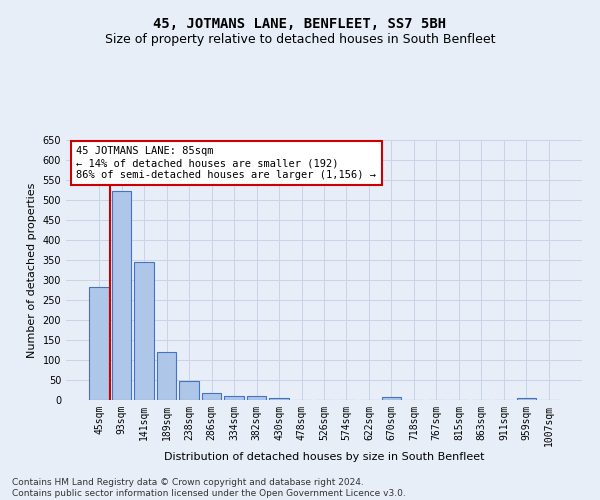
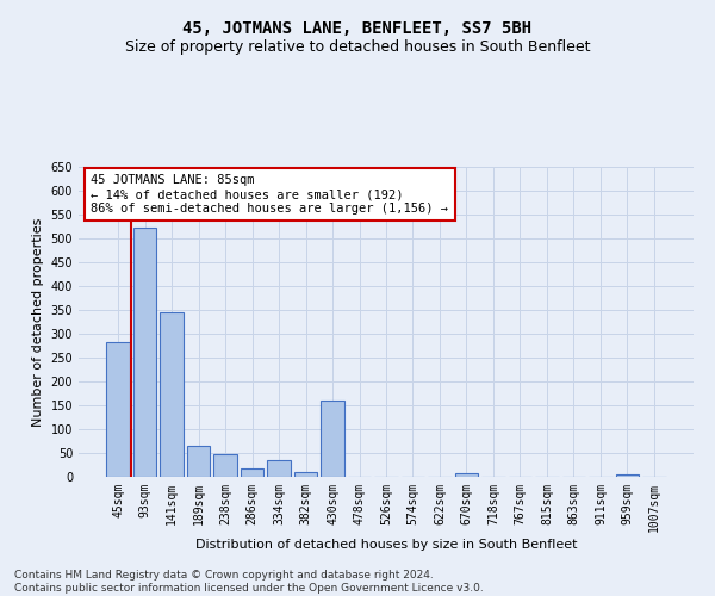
189sqm: 120 -> 65
334sqm: 11 -> 35
430sqm: 5 -> 160
